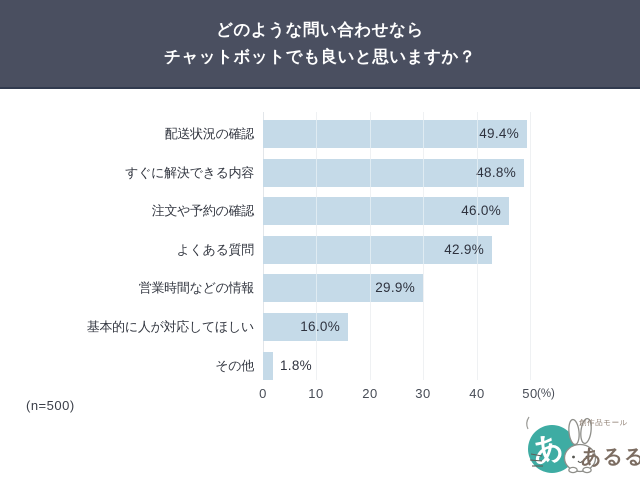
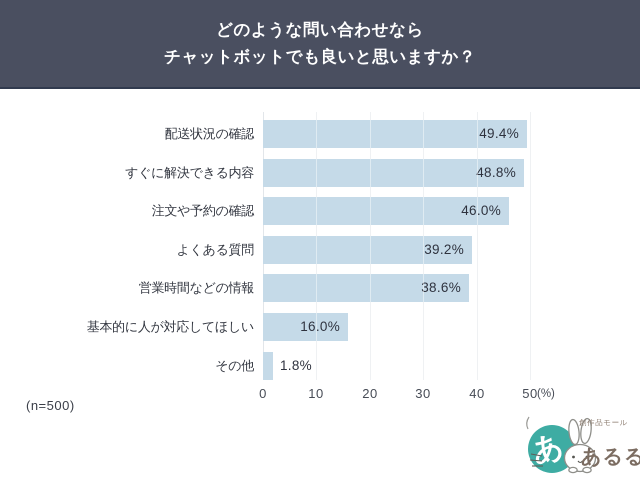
よくある質問: 42.9% -> 39.2%
営業時間などの情報: 29.9% -> 38.6%
